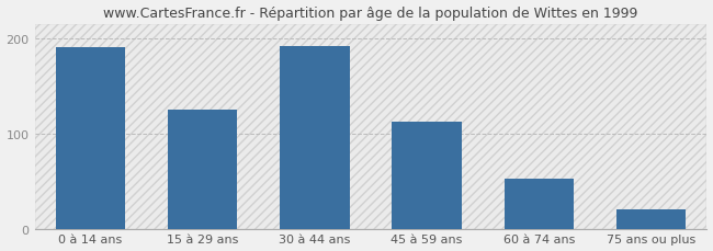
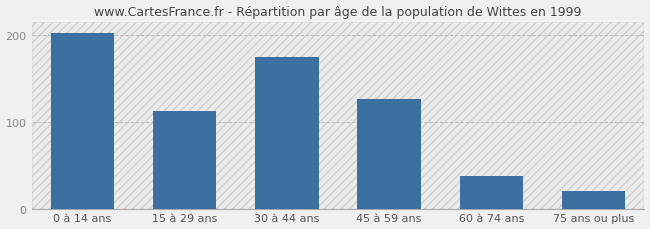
0 à 14 ans: 190 -> 202
15 à 29 ans: 125 -> 112
30 à 44 ans: 192 -> 174
45 à 59 ans: 112 -> 126
60 à 74 ans: 52 -> 38
